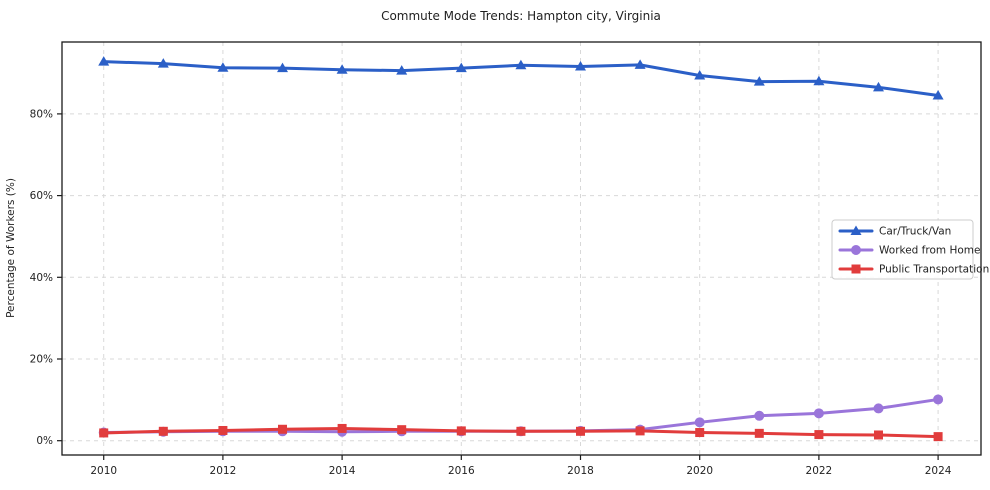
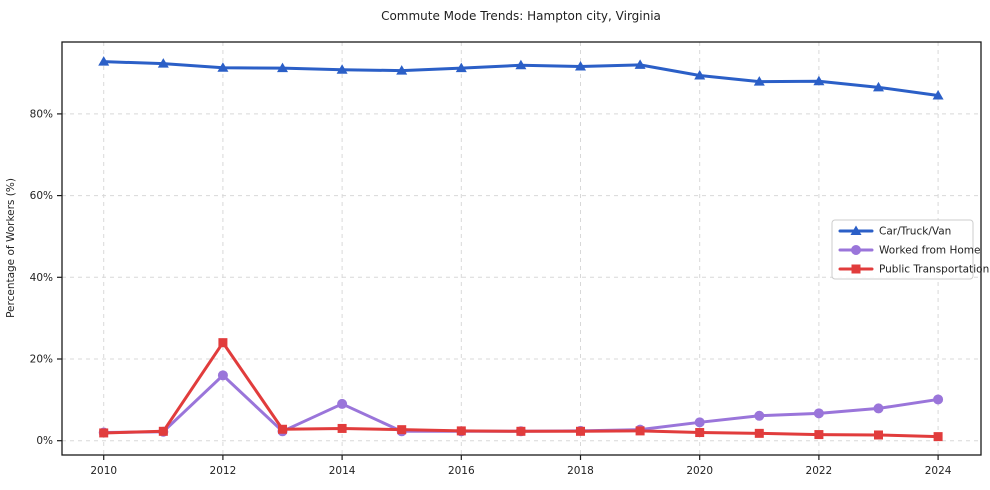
Worked from Home/2012: 2% -> 16%
Public Transportation/2012: 2% -> 24%
Worked from Home/2014: 2% -> 9%
